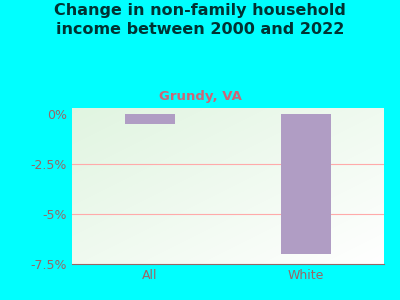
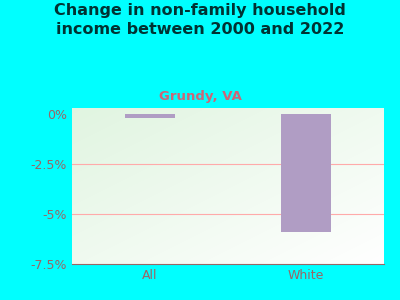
All: -0.5% -> -0.2%
White: -7.0% -> -5.9%
